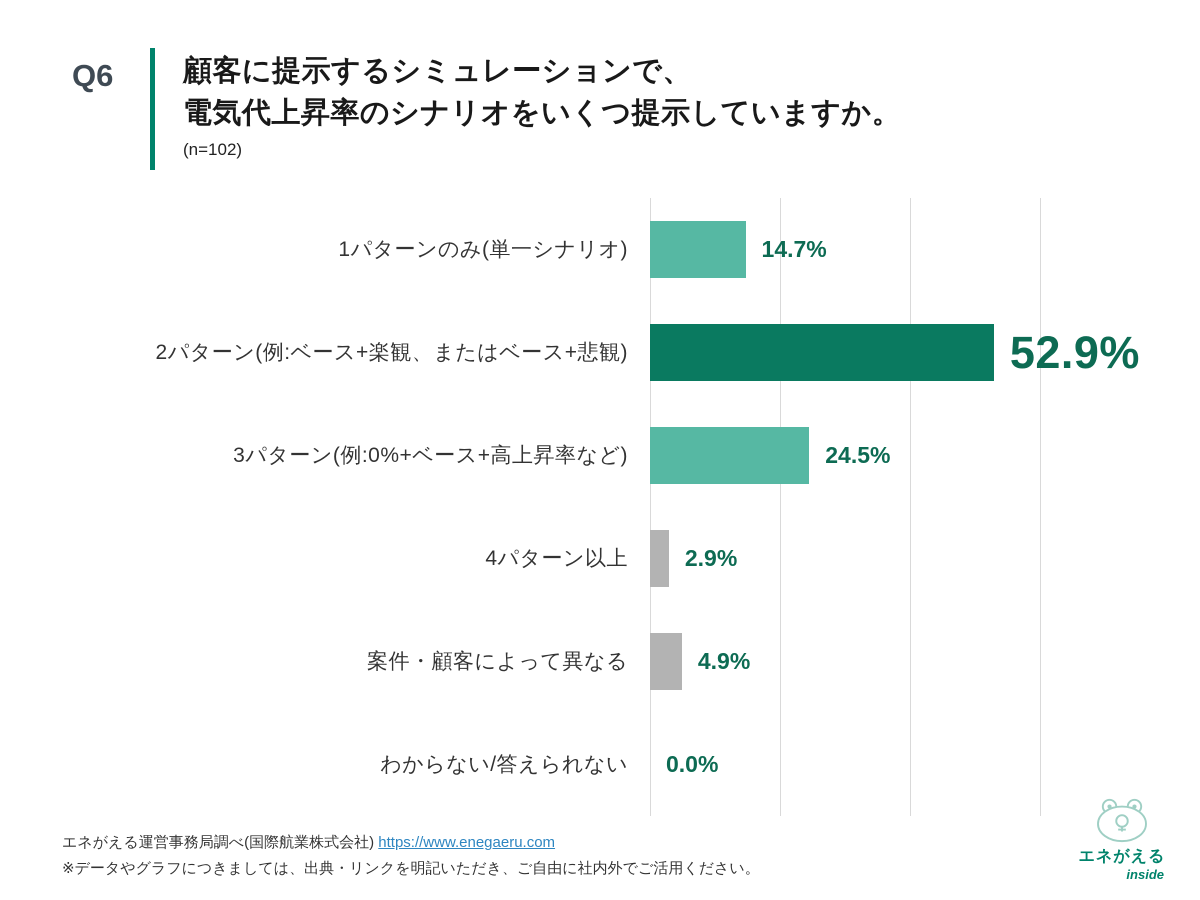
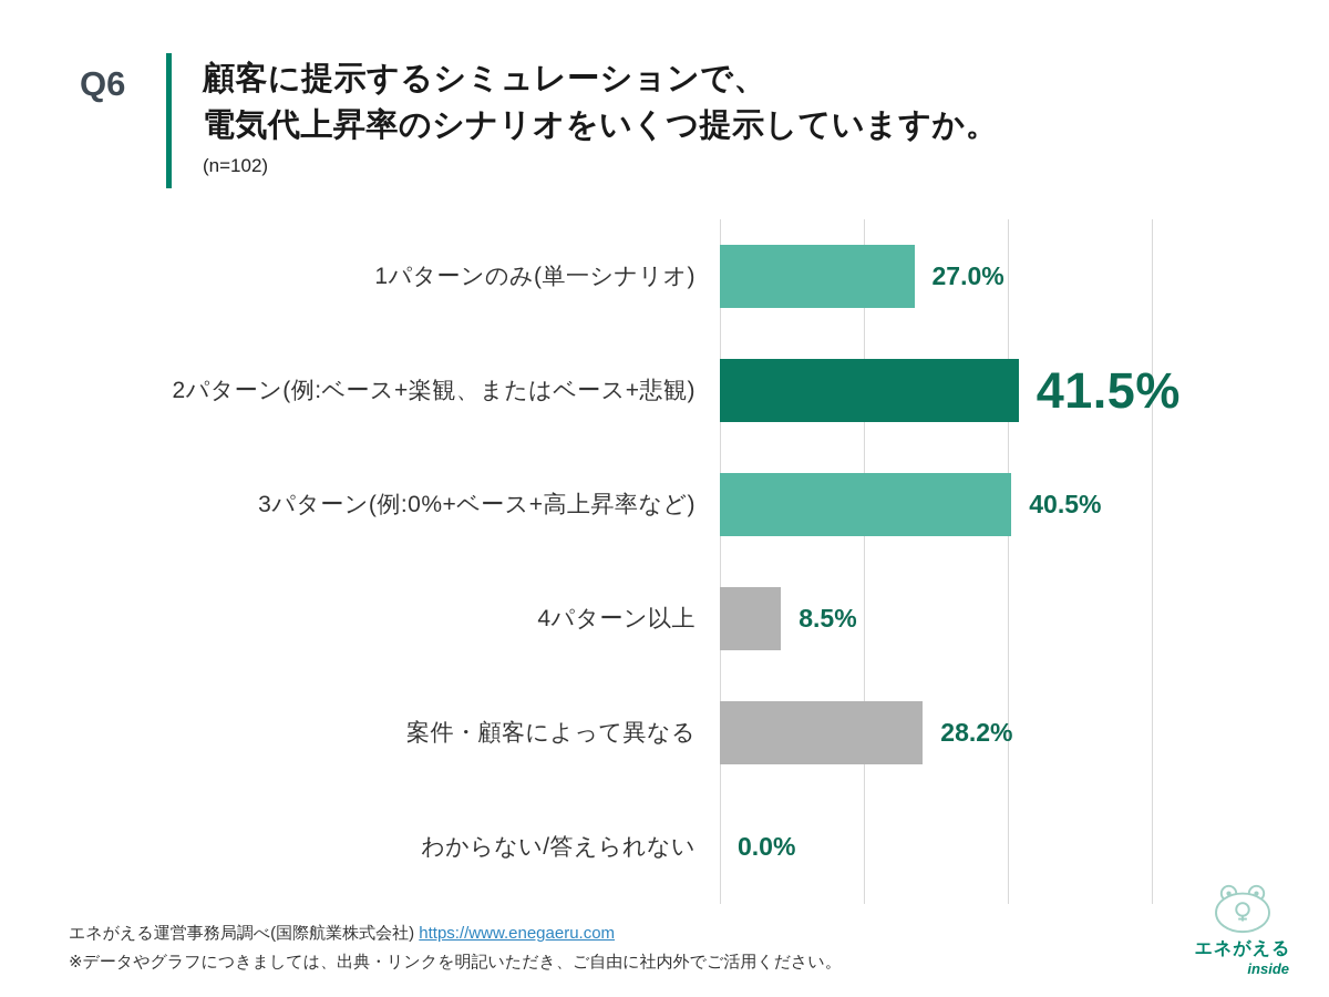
1パターンのみ(単一シナリオ): 14.7% -> 27.0%
2パターン(例:ベース+楽観、またはベース+悲観): 52.9% -> 41.5%
3パターン(例:0%+ベース+高上昇率など): 24.5% -> 40.5%
4パターン以上: 2.9% -> 8.5%
案件・顧客によって異なる: 4.9% -> 28.2%
